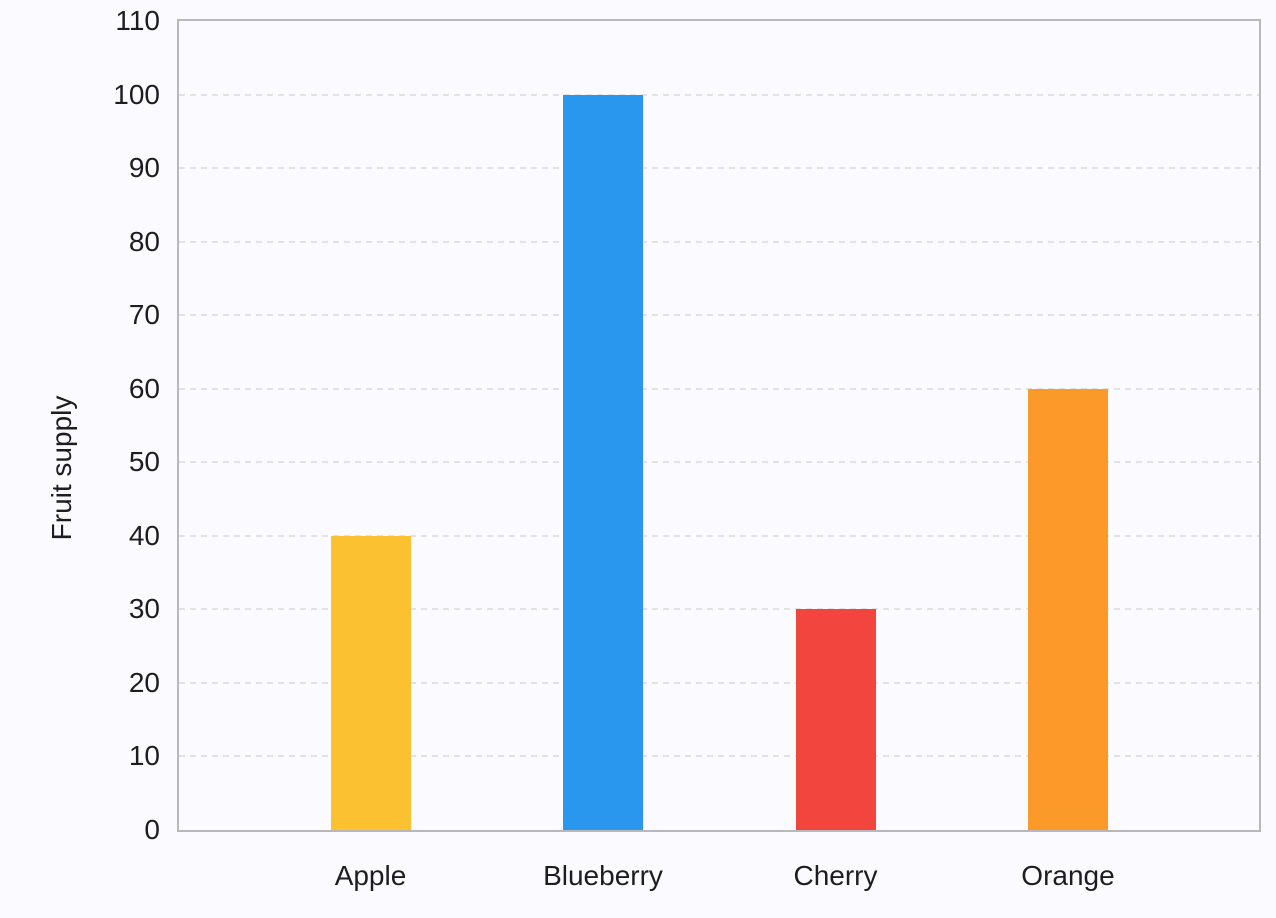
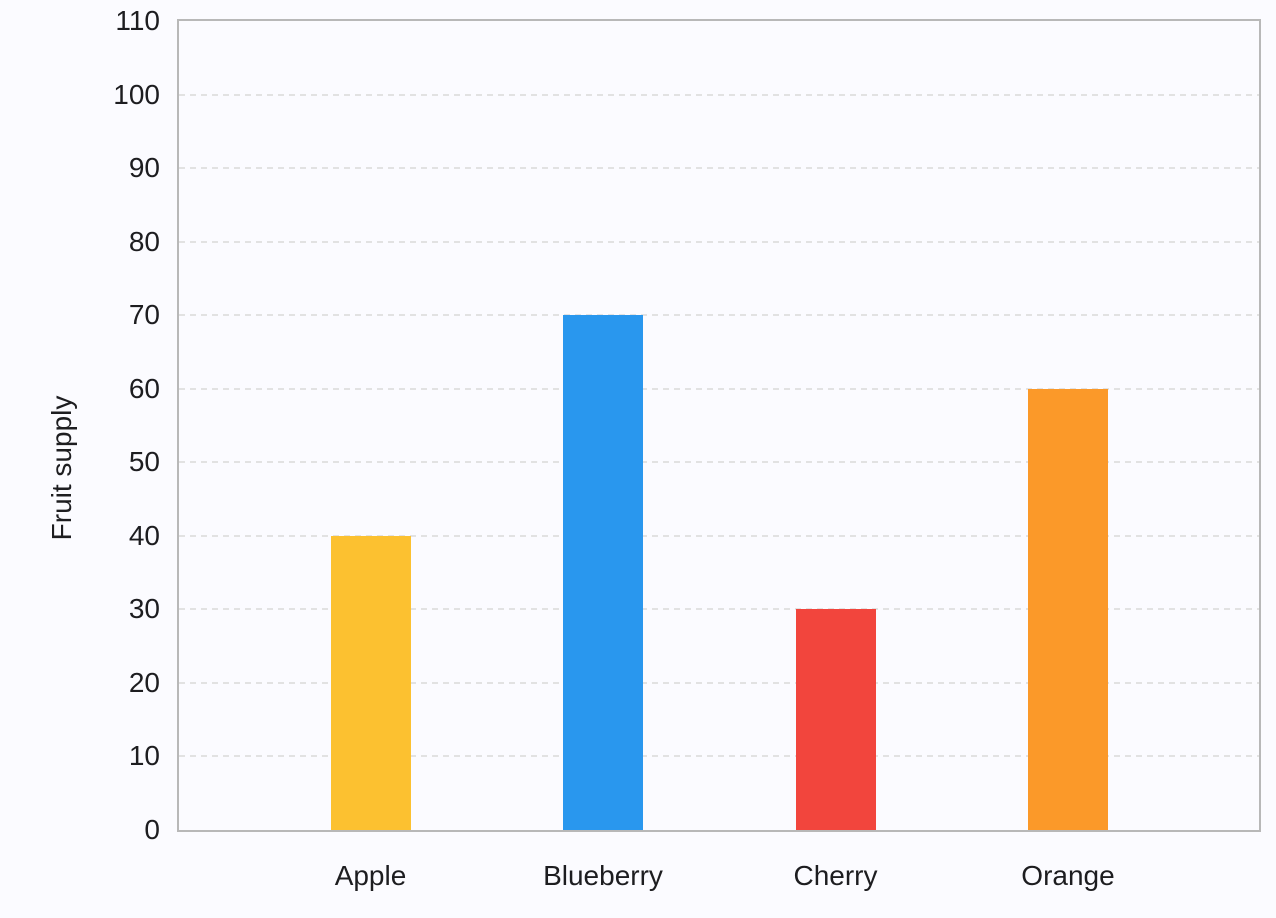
Blueberry: 100 -> 70
